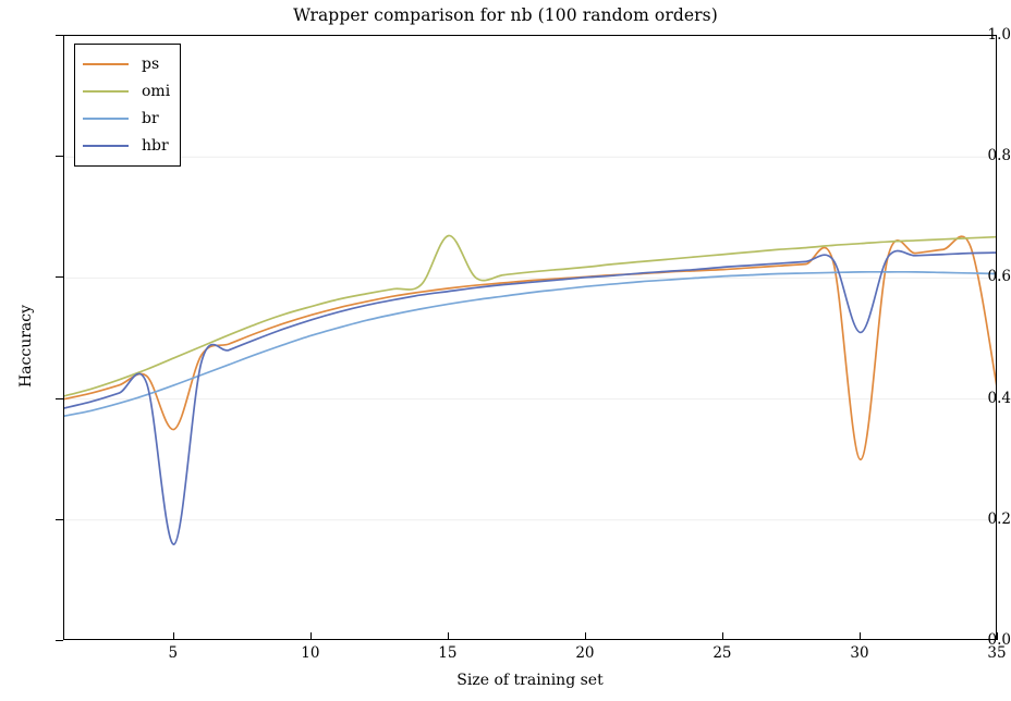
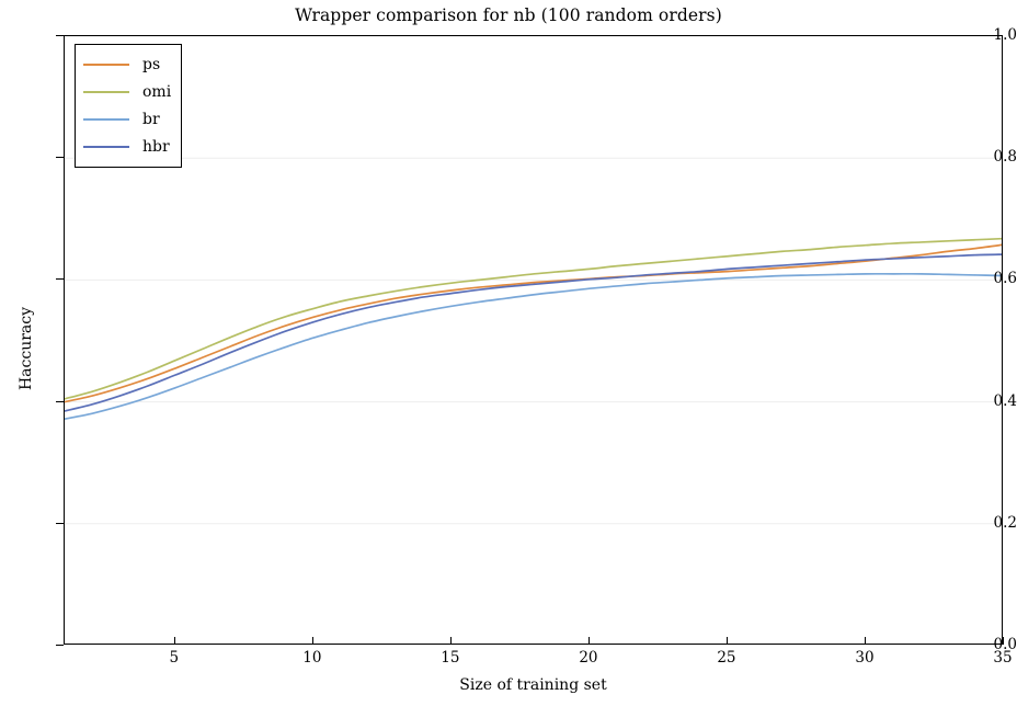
ps/5: 0.35 -> 0.46
hbr/5: 0.16 -> 0.44
omi/15: 0.67 -> 0.59
ps/30: 0.30 -> 0.63
hbr/30: 0.51 -> 0.63
ps/35: 0.41 -> 0.66
